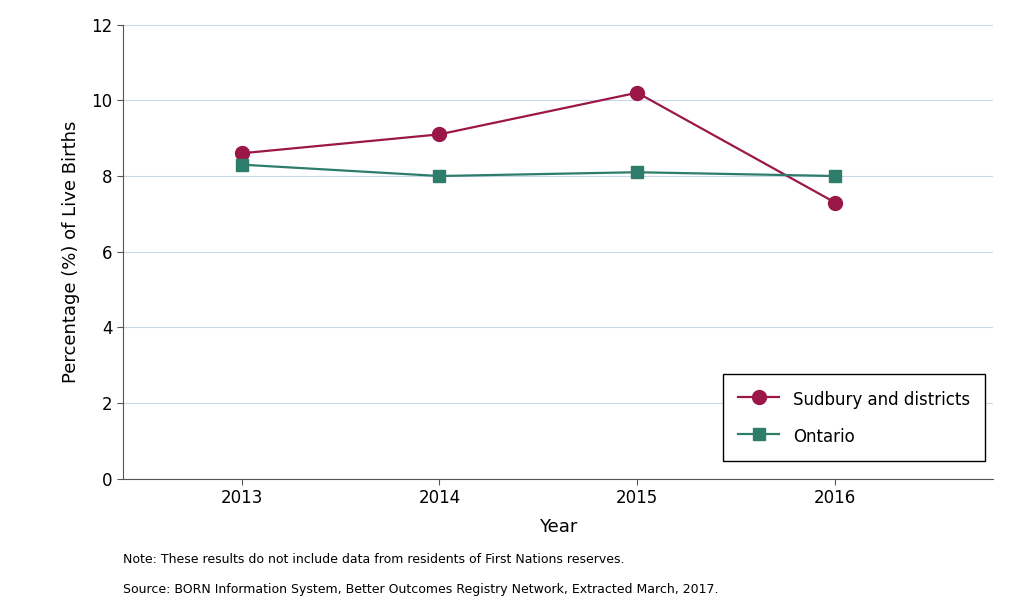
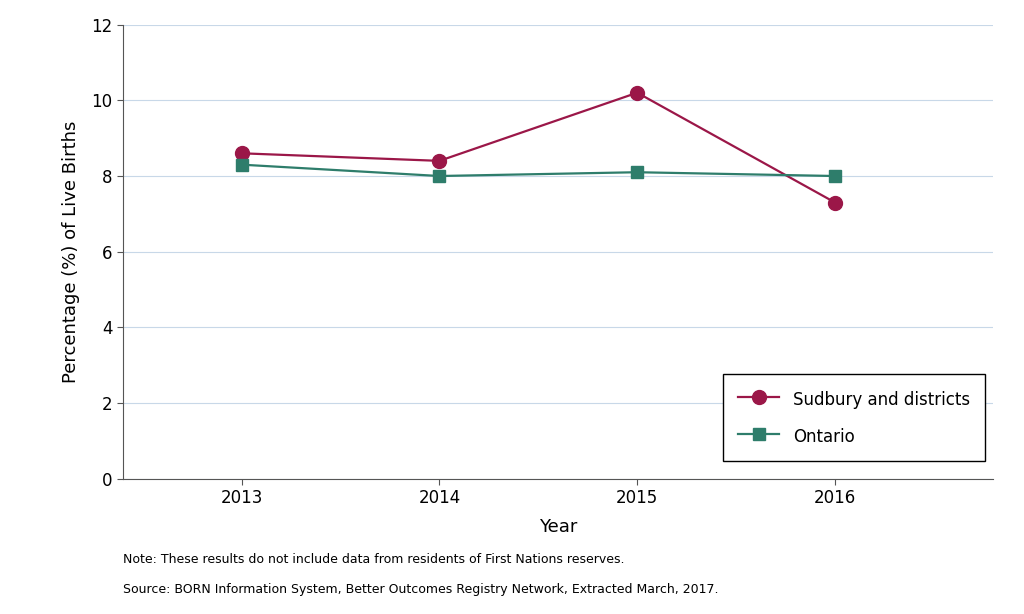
Sudbury and districts/2014: 9.1 -> 8.4
